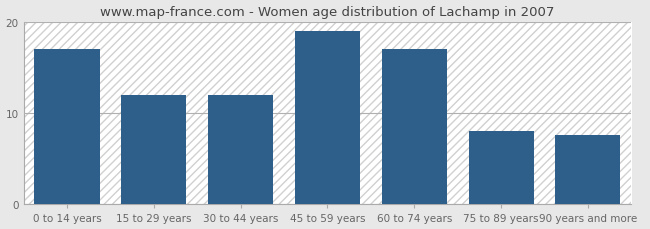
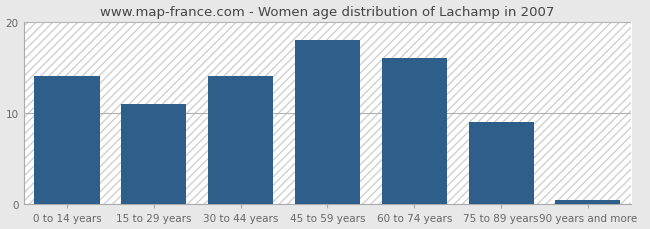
0 to 14 years: 17.0 -> 14.0
15 to 29 years: 12.0 -> 11.0
30 to 44 years: 12.0 -> 14.0
45 to 59 years: 19.0 -> 18.0
60 to 74 years: 17.0 -> 16.0
75 to 89 years: 8.0 -> 9.0
90 years and more: 7.6 -> 0.5
